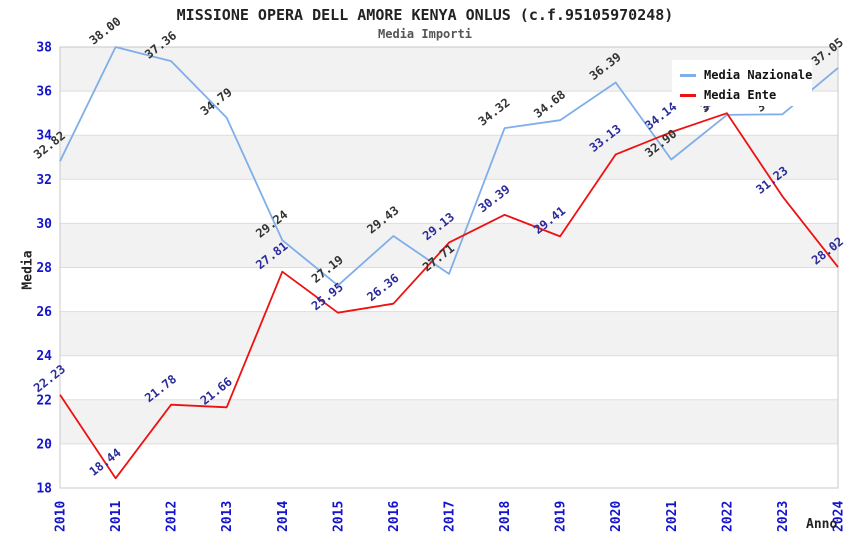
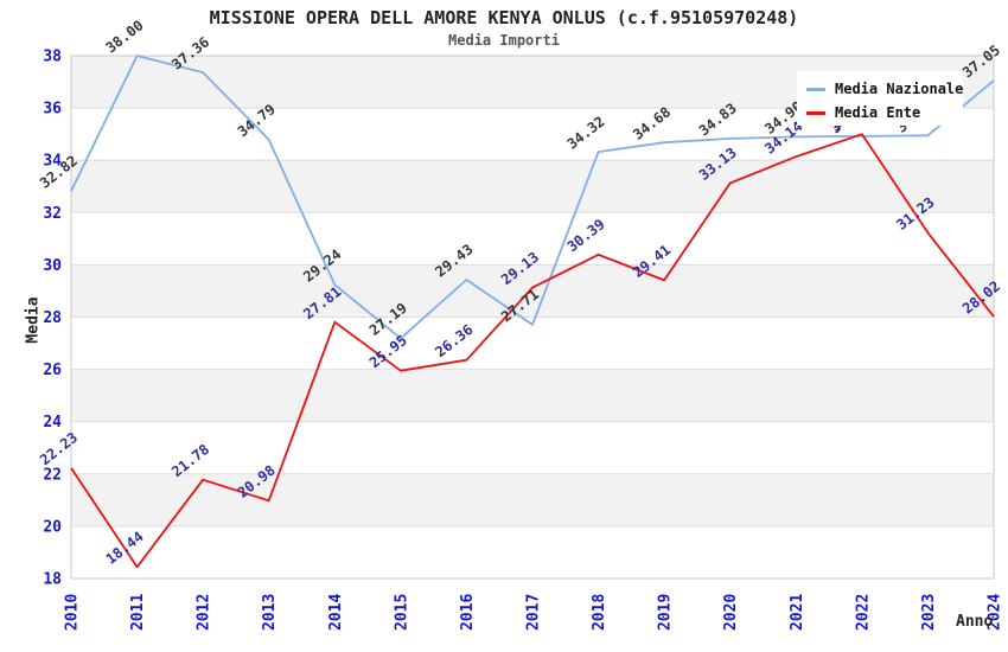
Media Ente/2013: 21.66 -> 20.98
Media Nazionale/2020: 36.39 -> 34.83
Media Nazionale/2021: 32.90 -> 34.90
